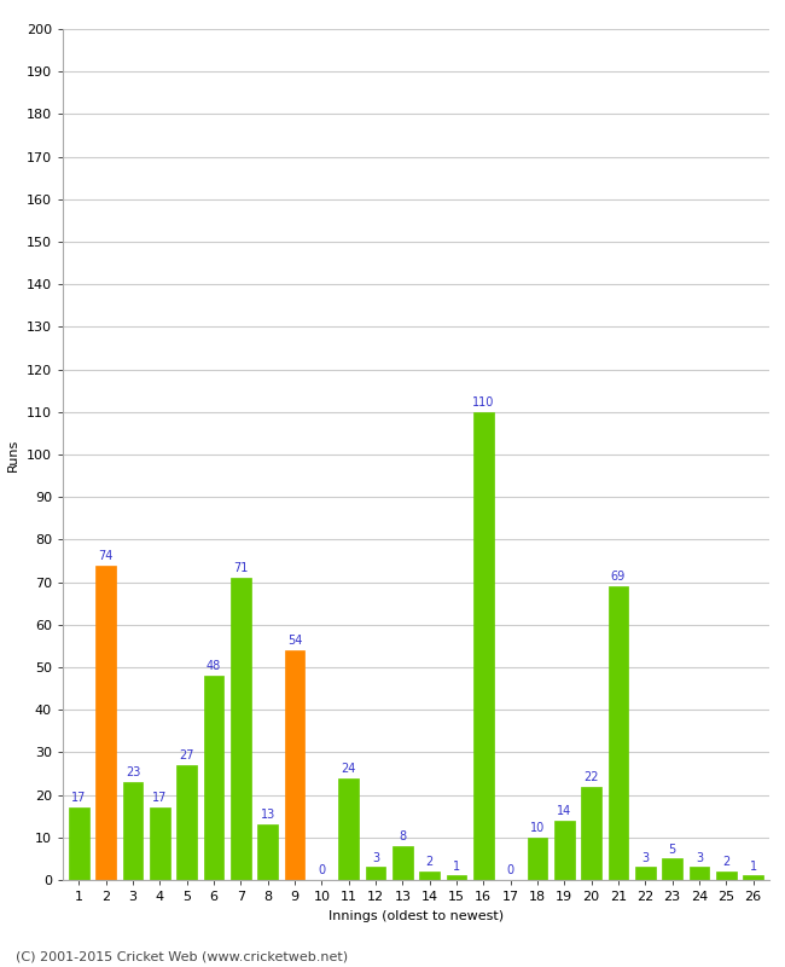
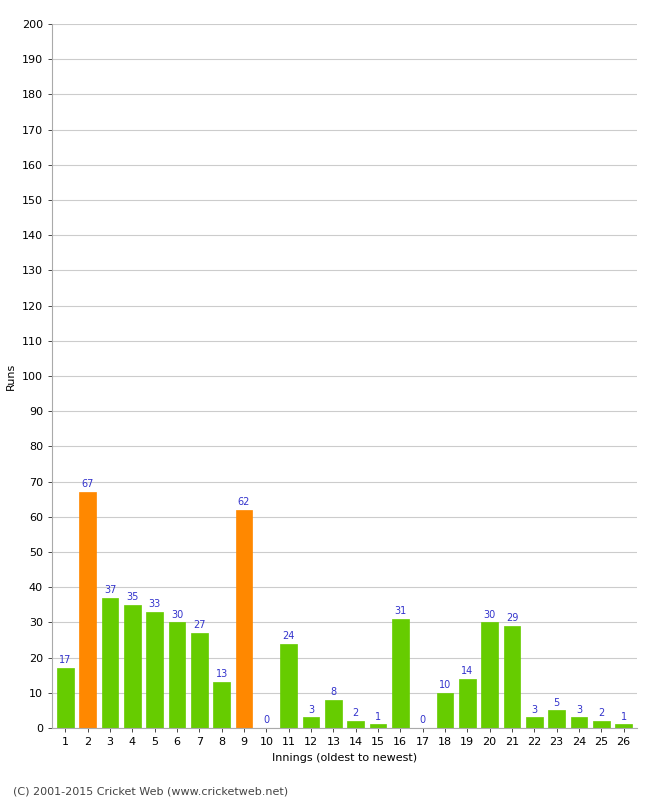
2: 74 -> 67
3: 23 -> 37
4: 17 -> 35
5: 27 -> 33
6: 48 -> 30
7: 71 -> 27
9: 54 -> 62
16: 110 -> 31
20: 22 -> 30
21: 69 -> 29
